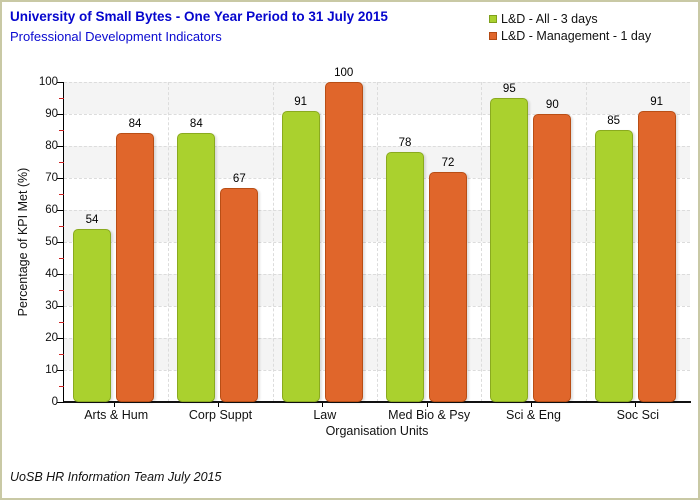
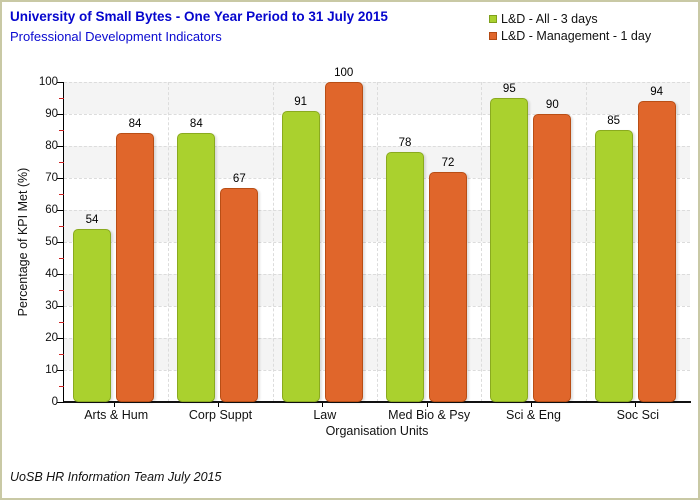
L&D - Management - 1 day/Soc Sci: 91 -> 94
